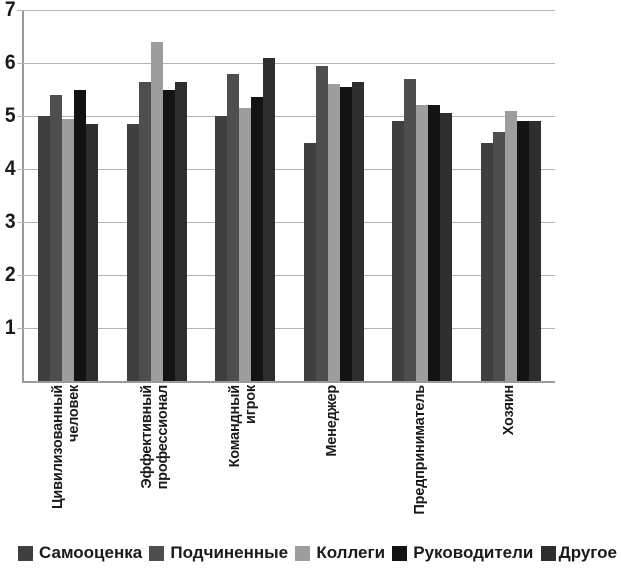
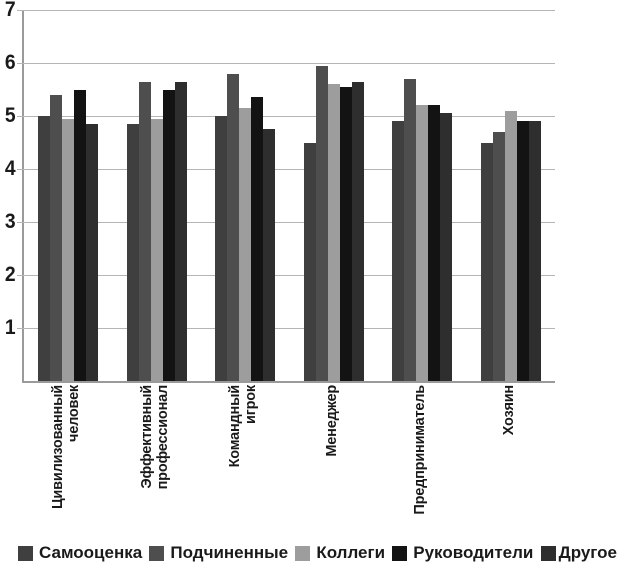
Коллеги/Эффективный профессионал: 6.4 -> 5.0
Другое/Командный игрок: 6.1 -> 4.8
